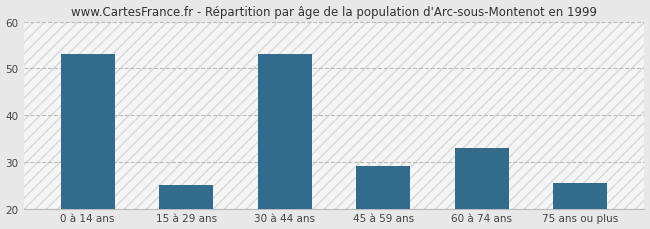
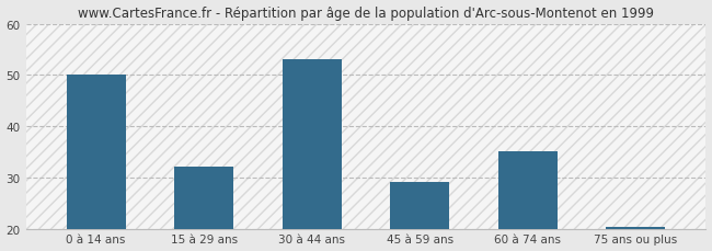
0 à 14 ans: 53.0 -> 50.0
15 à 29 ans: 25.0 -> 32.0
60 à 74 ans: 33.0 -> 35.0
75 ans ou plus: 25.5 -> 20.3
